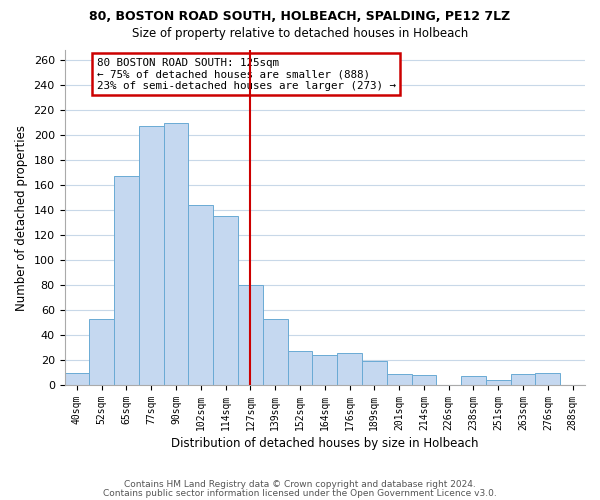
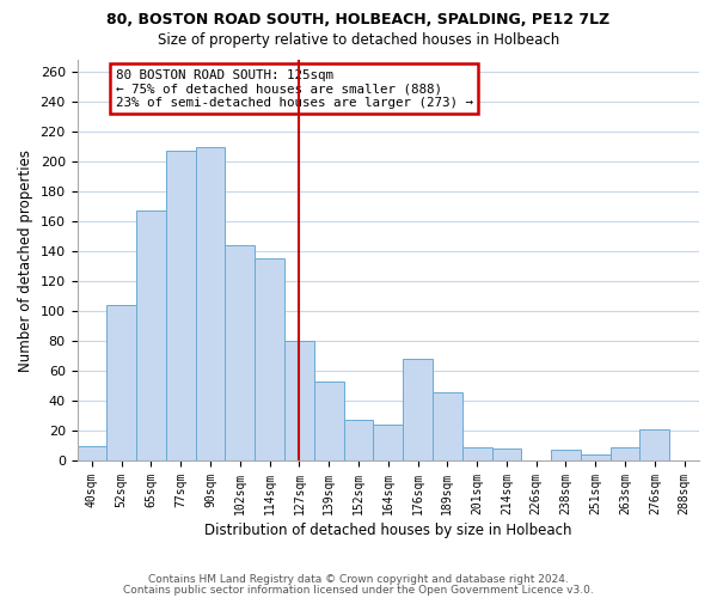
52sqm: 53 -> 104
176sqm: 26 -> 68
189sqm: 19 -> 46
276sqm: 10 -> 21
